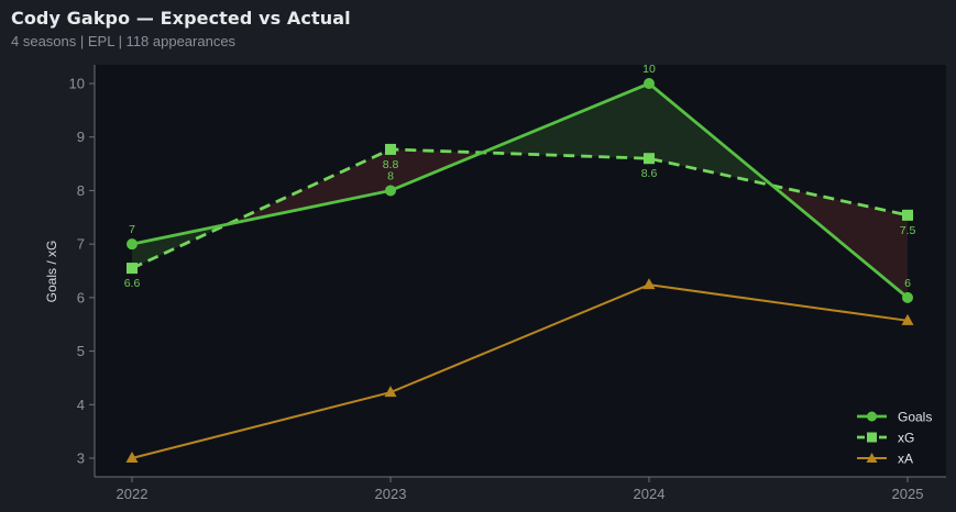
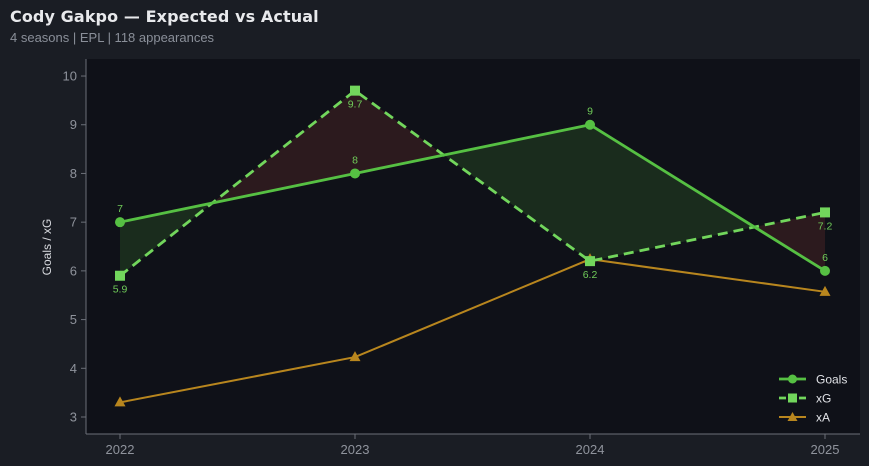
xG/2022: 6.6 -> 5.9
xA/2022: 3.0 -> 3.3
xG/2023: 8.8 -> 9.7
Goals/2024: 10 -> 9
xG/2024: 8.6 -> 6.2
xG/2025: 7.5 -> 7.2
